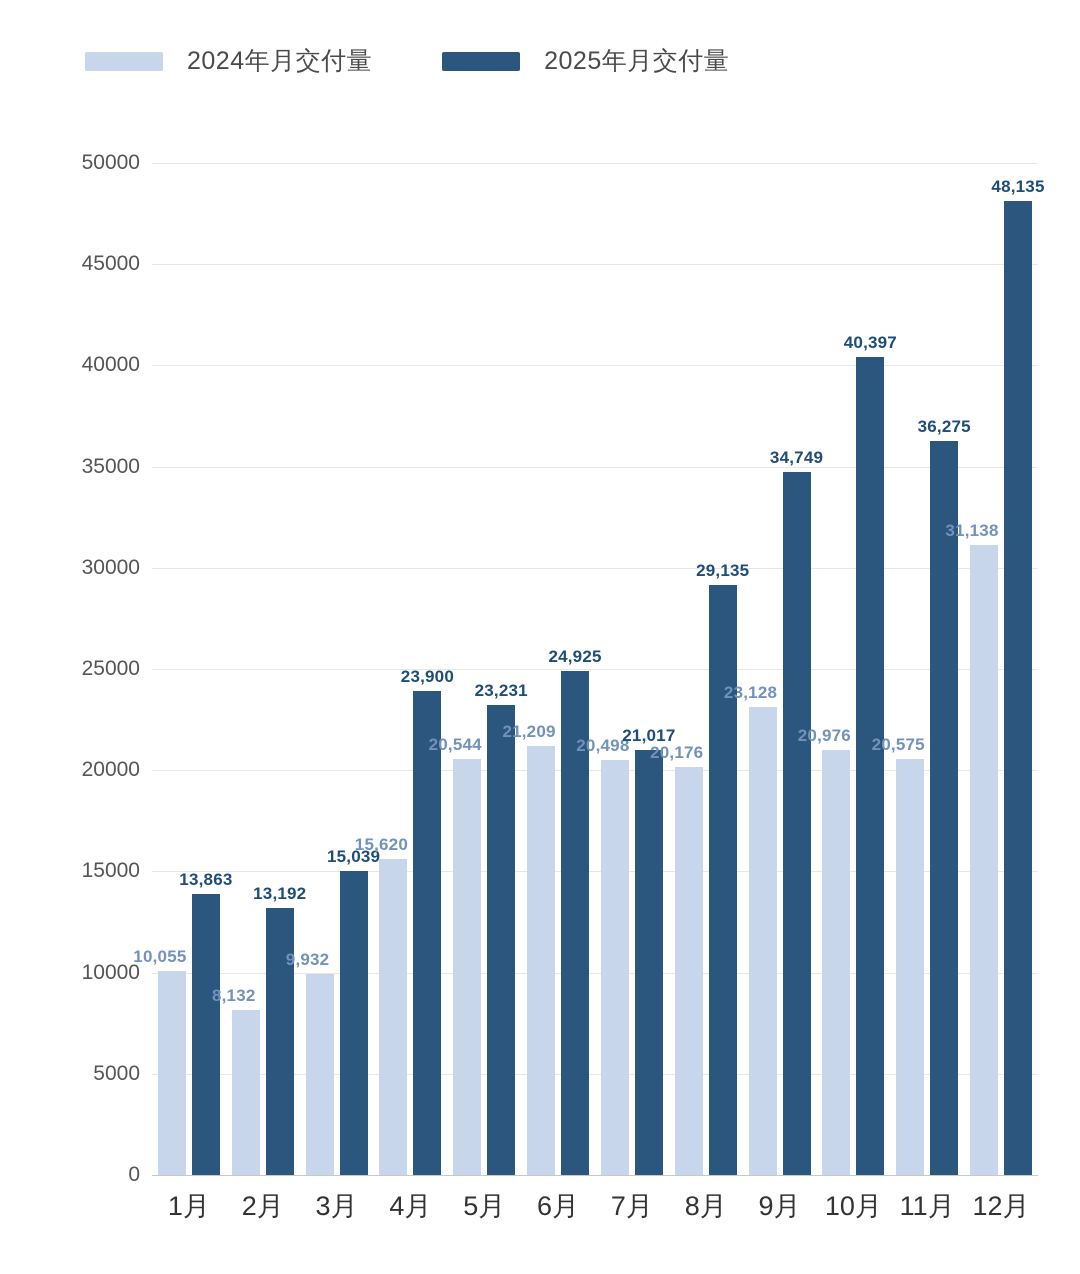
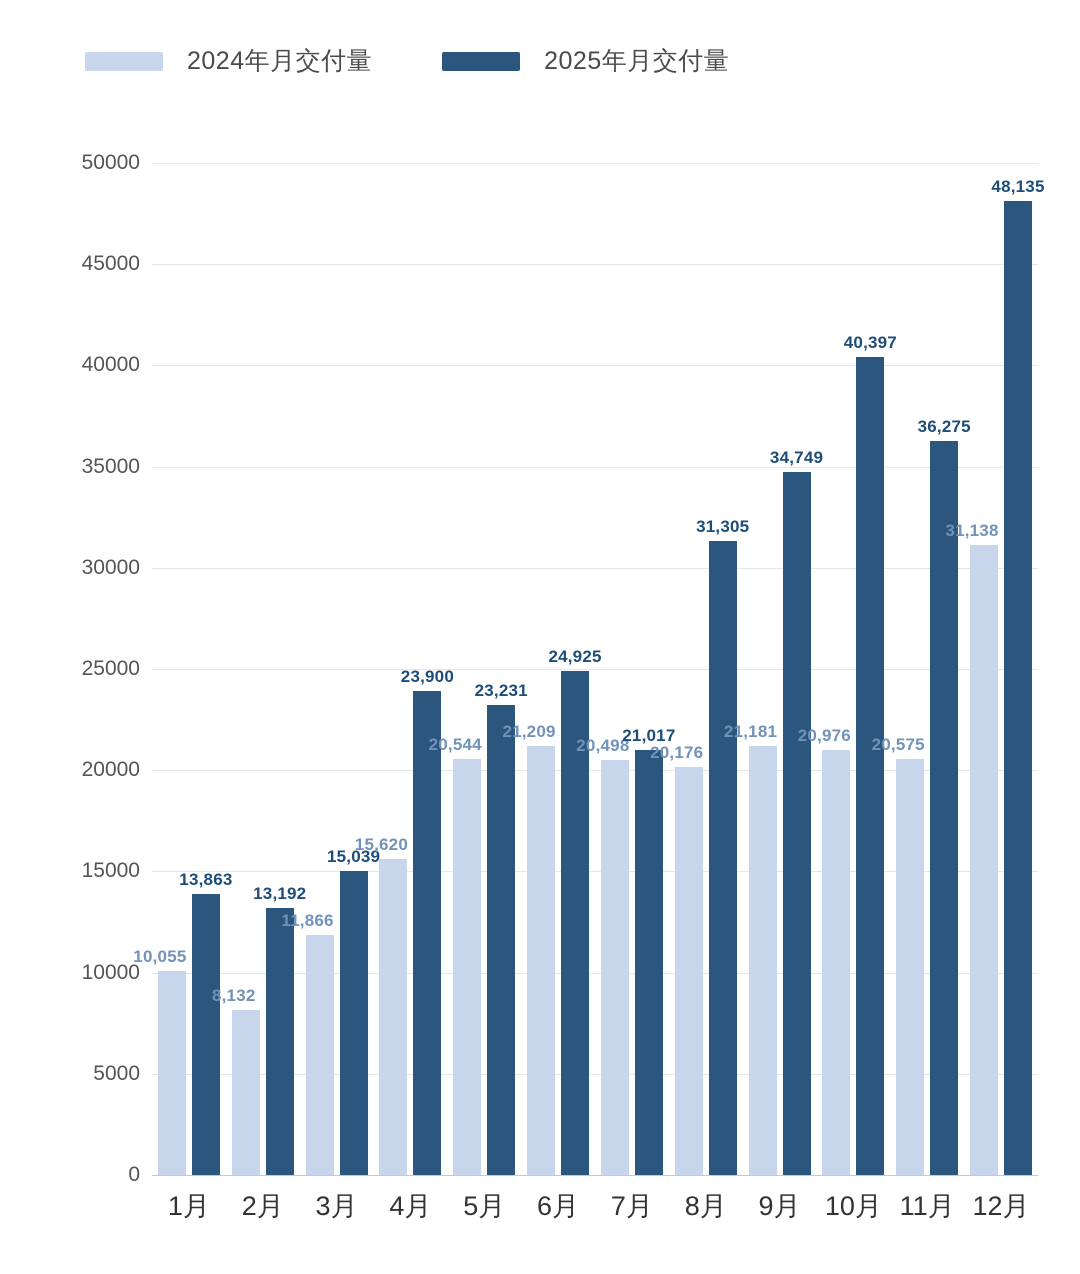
2024年月交付量/3月: 9,932 -> 11,866
2025年月交付量/8月: 29,135 -> 31,305
2024年月交付量/9月: 23,128 -> 21,181
